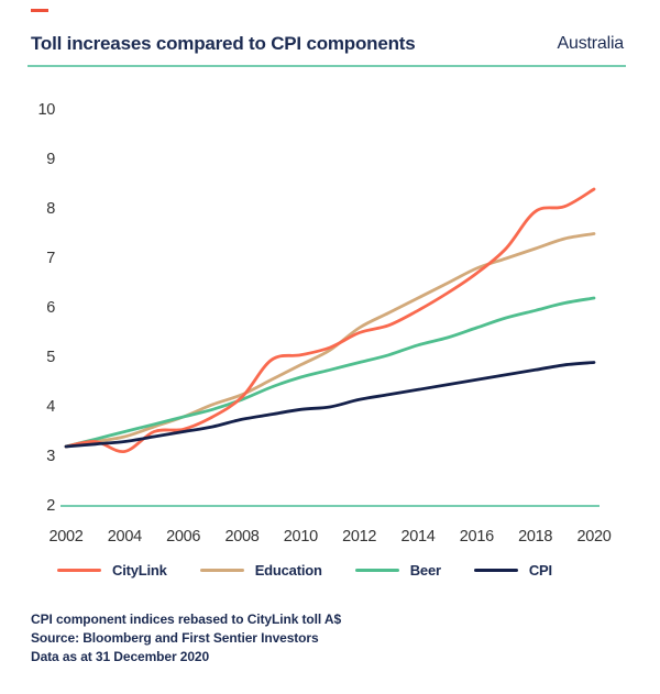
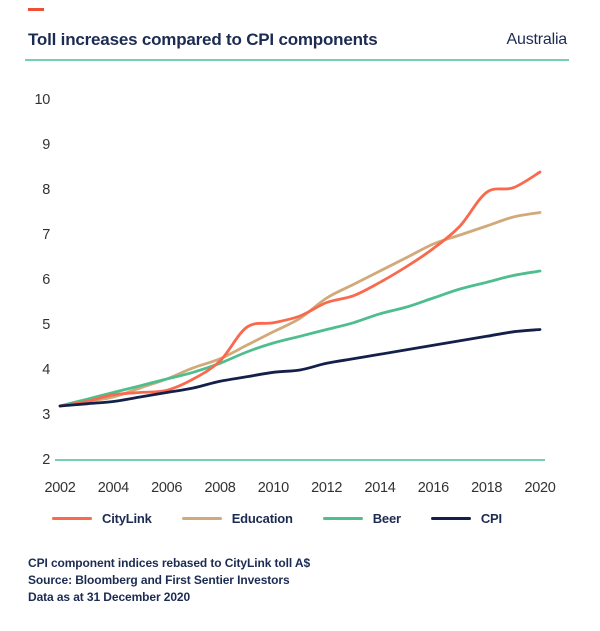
CityLink/2004: 3.1 -> 3.5
